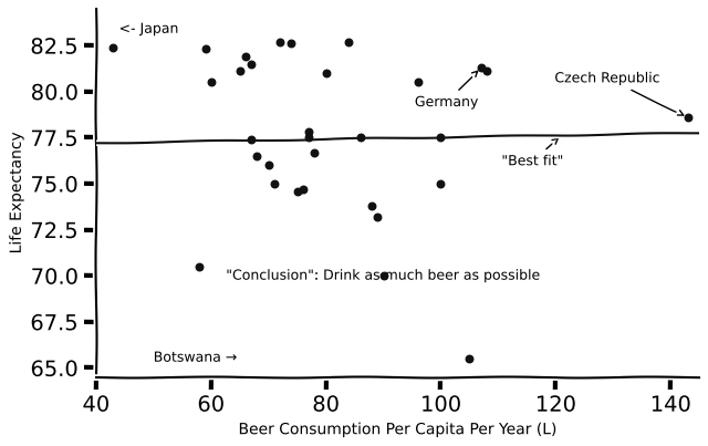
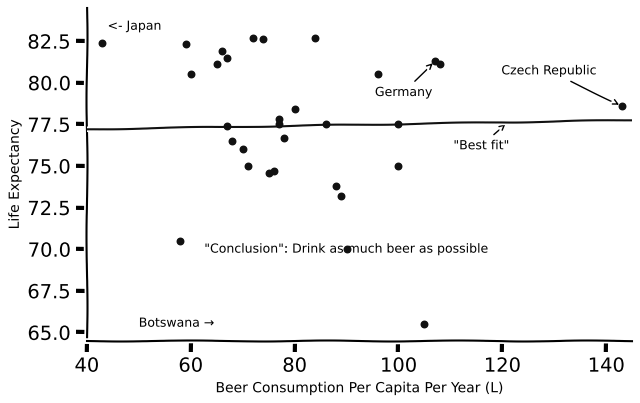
80: 81.0 -> 78.4
